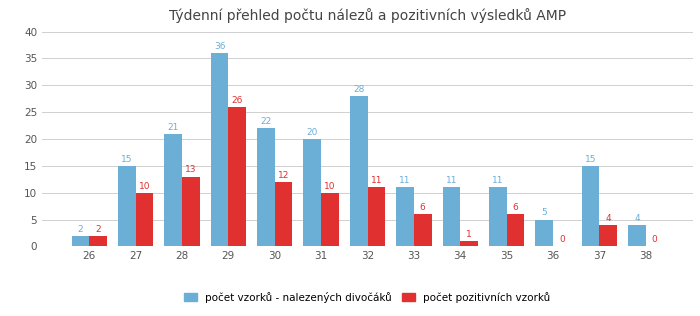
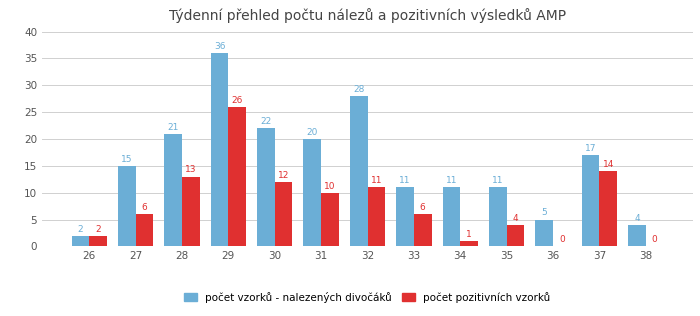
počet pozitivních vzorků/27: 10 -> 6
počet pozitivních vzorků/35: 6 -> 4
počet vzorků - nalezených divočáků/37: 15 -> 17
počet pozitivních vzorků/37: 4 -> 14
